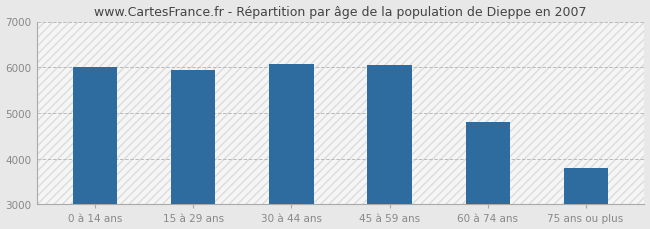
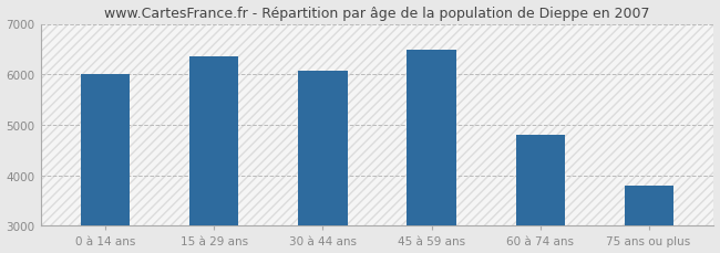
15 à 29 ans: 5950 -> 6360
45 à 59 ans: 6050 -> 6480
